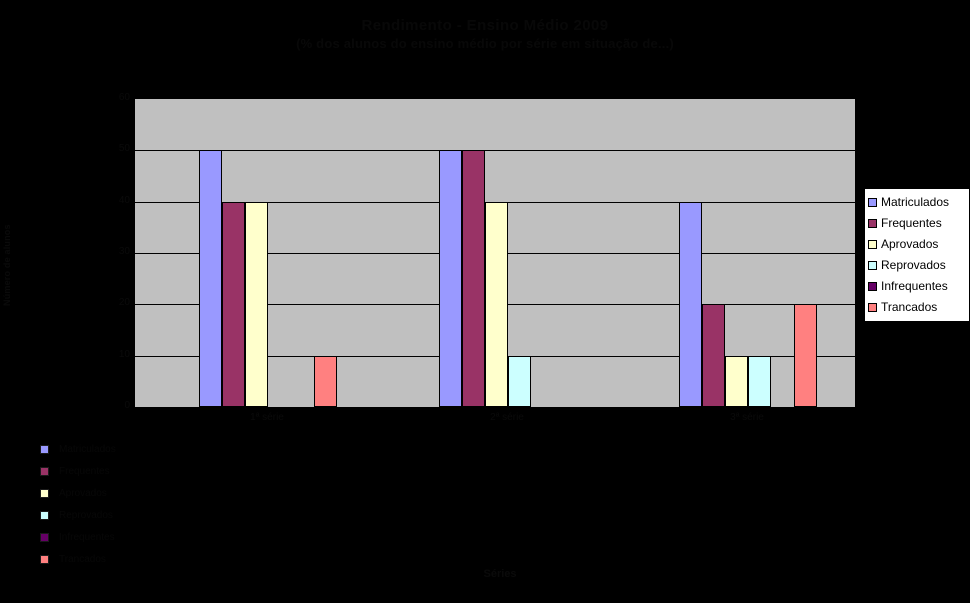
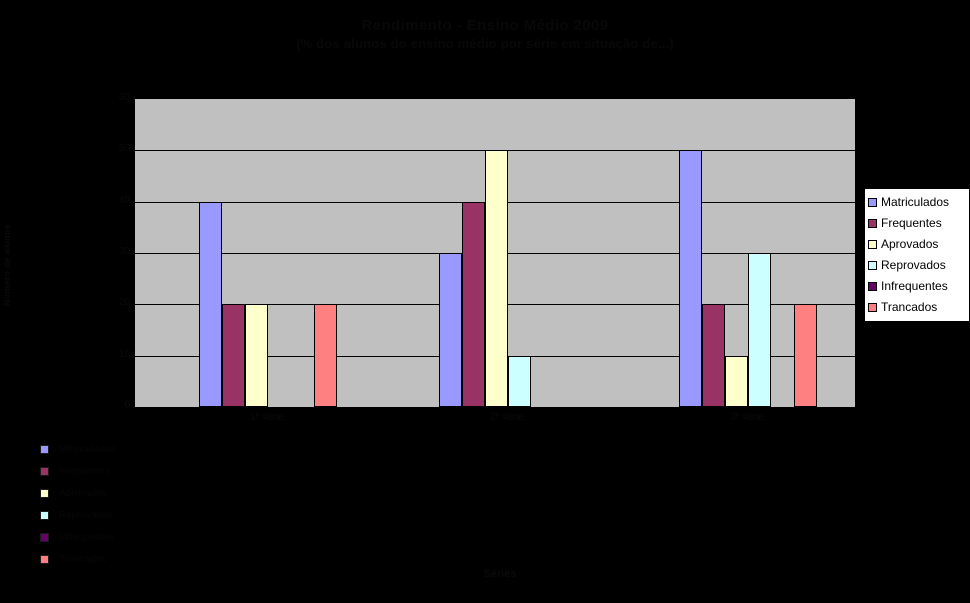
Matriculados/1ª série: 50 -> 40
Frequentes/1ª série: 40 -> 20
Aprovados/1ª série: 40 -> 20
Trancados/1ª série: 10 -> 20
Matriculados/2ª série: 50 -> 30
Frequentes/2ª série: 50 -> 40
Aprovados/2ª série: 40 -> 50
Matriculados/3ª série: 40 -> 50
Reprovados/3ª série: 10 -> 30
